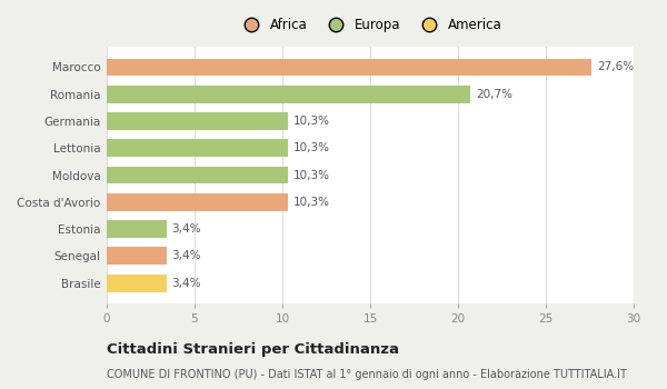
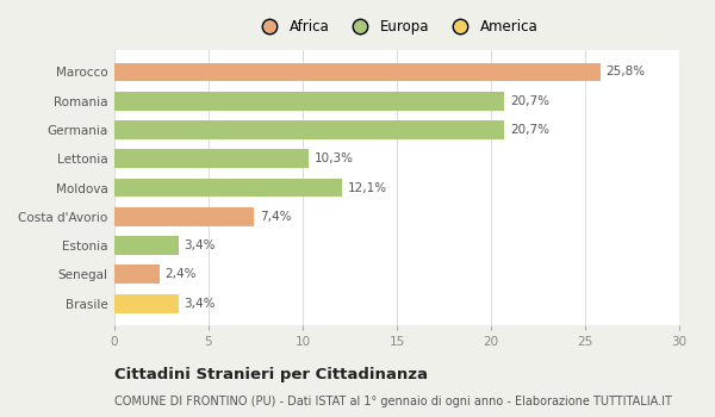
Marocco: 27,6% -> 25,8%
Germania: 10,3% -> 20,7%
Moldova: 10,3% -> 12,1%
Costa d'Avorio: 10,3% -> 7,4%
Senegal: 3,4% -> 2,4%
